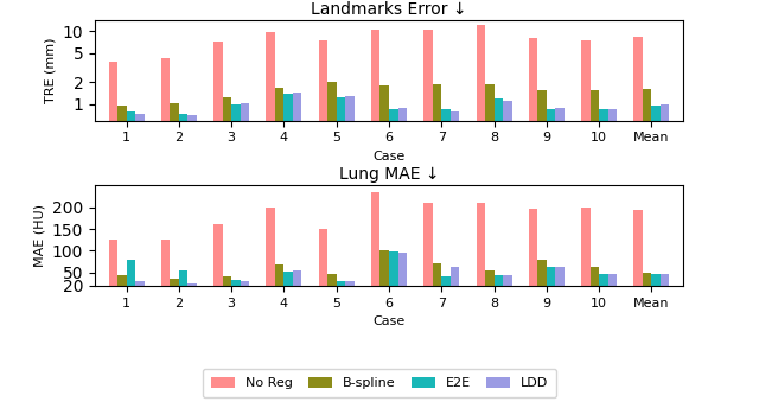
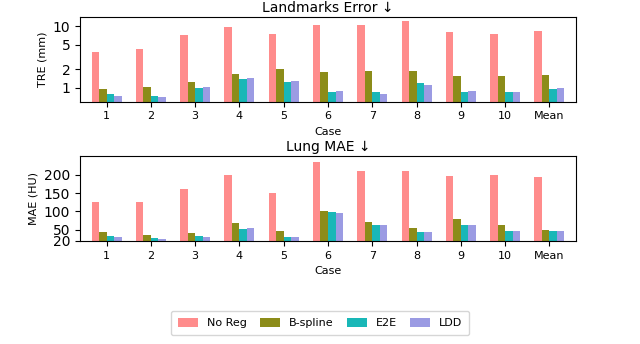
Lung MAE ↓/E2E/1: 80 -> 32
Lung MAE ↓/E2E/2: 55 -> 27
Lung MAE ↓/E2E/7: 40 -> 62
